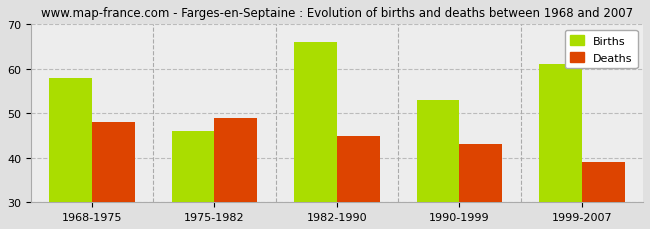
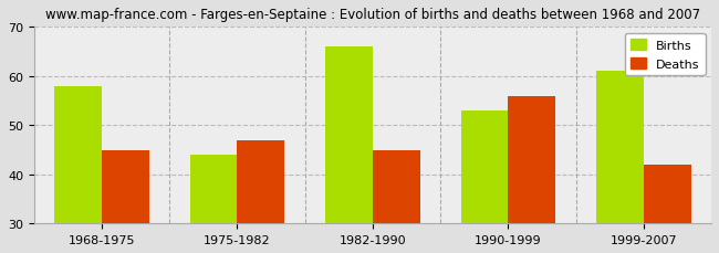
Deaths/1968-1975: 48 -> 45
Births/1975-1982: 46 -> 44
Deaths/1975-1982: 49 -> 47
Deaths/1990-1999: 43 -> 56
Deaths/1999-2007: 39 -> 42
